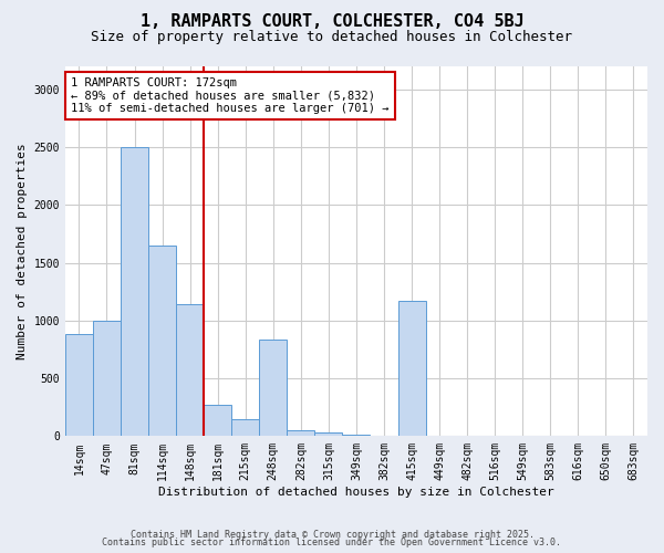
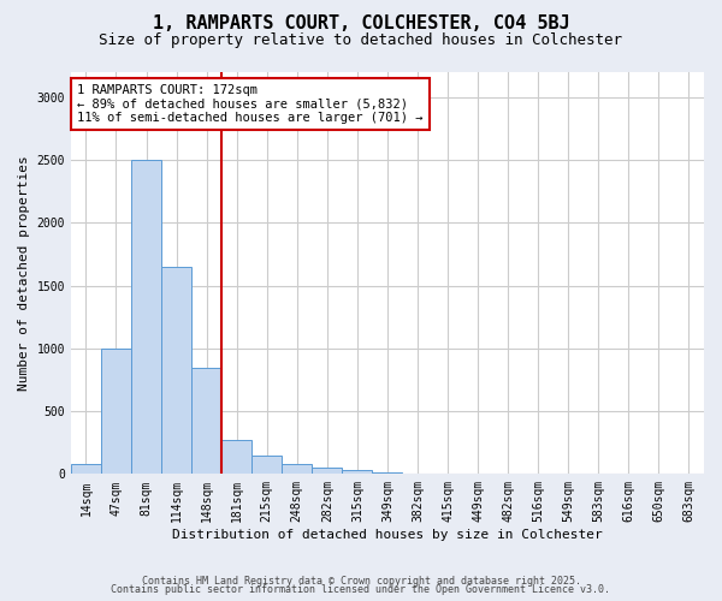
14sqm: 880 -> 80
148sqm: 1140 -> 850
248sqm: 840 -> 80
415sqm: 1170 -> 0
